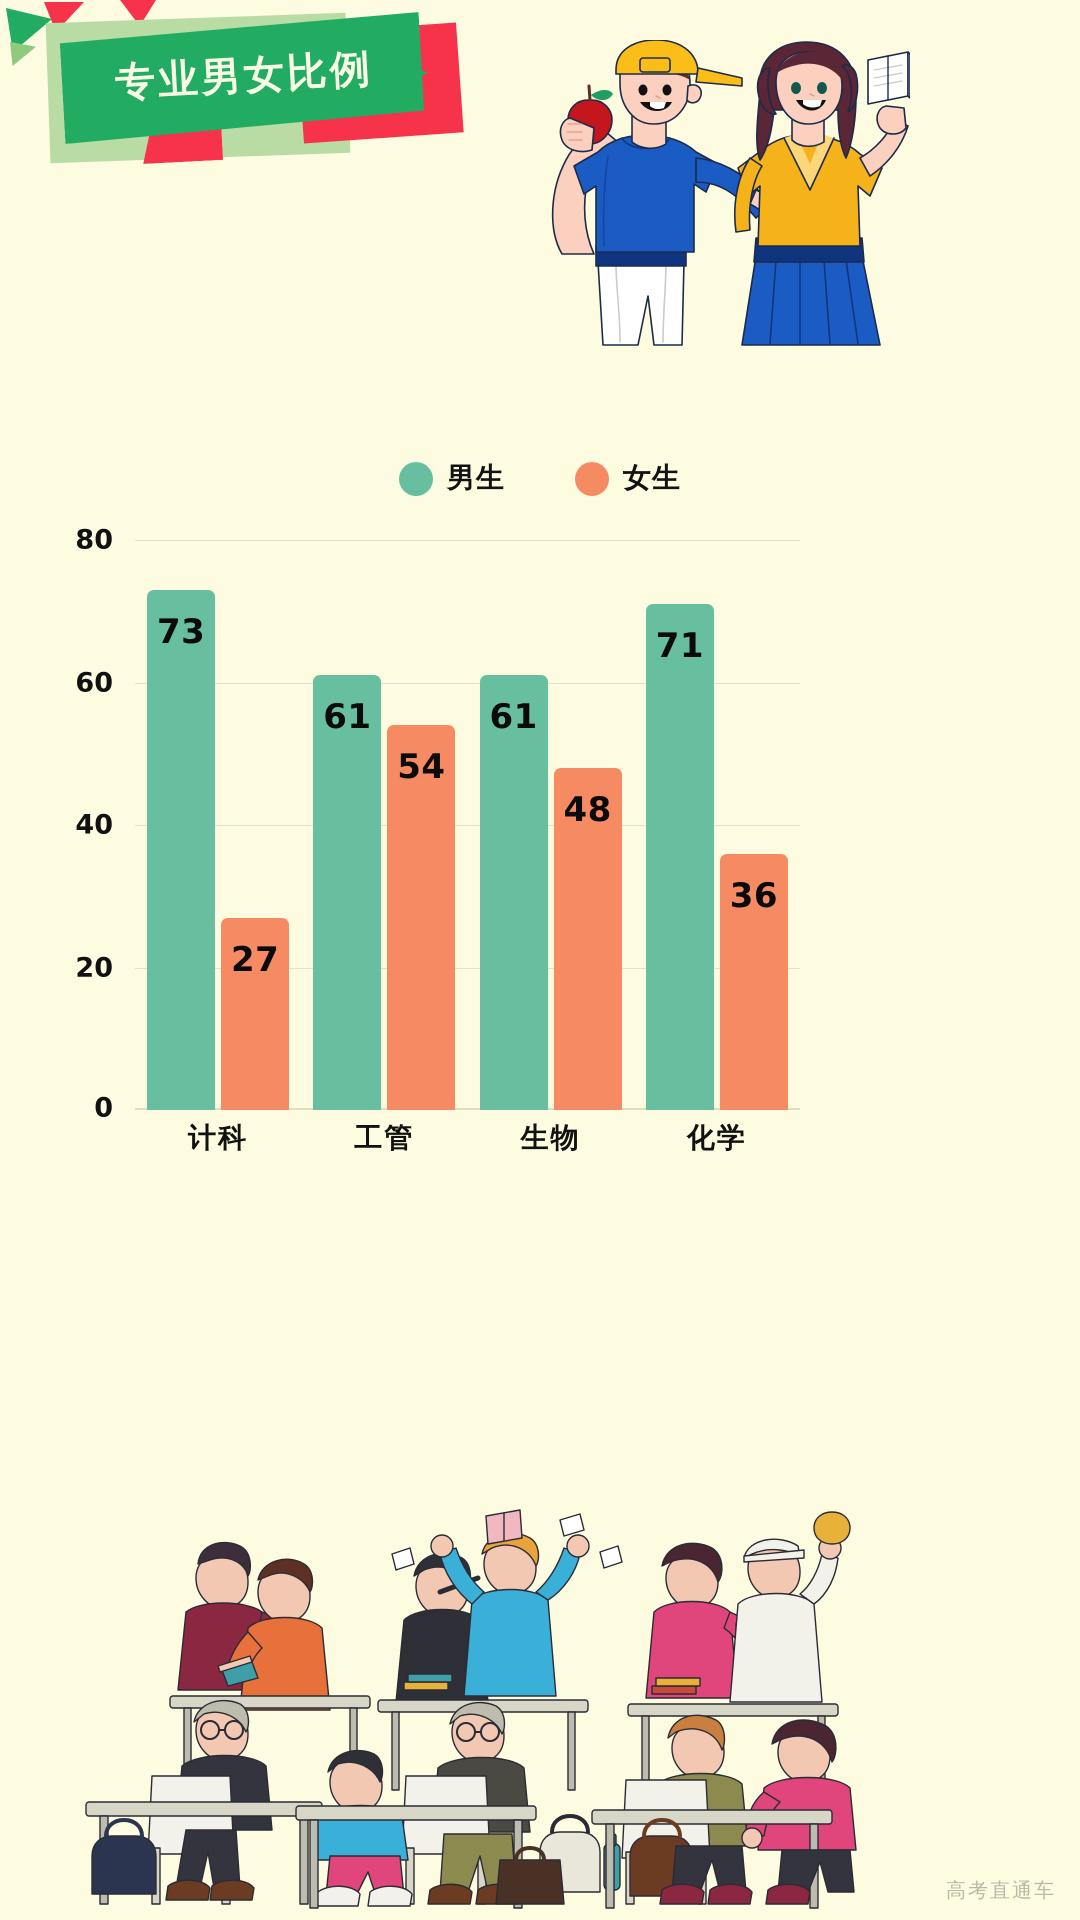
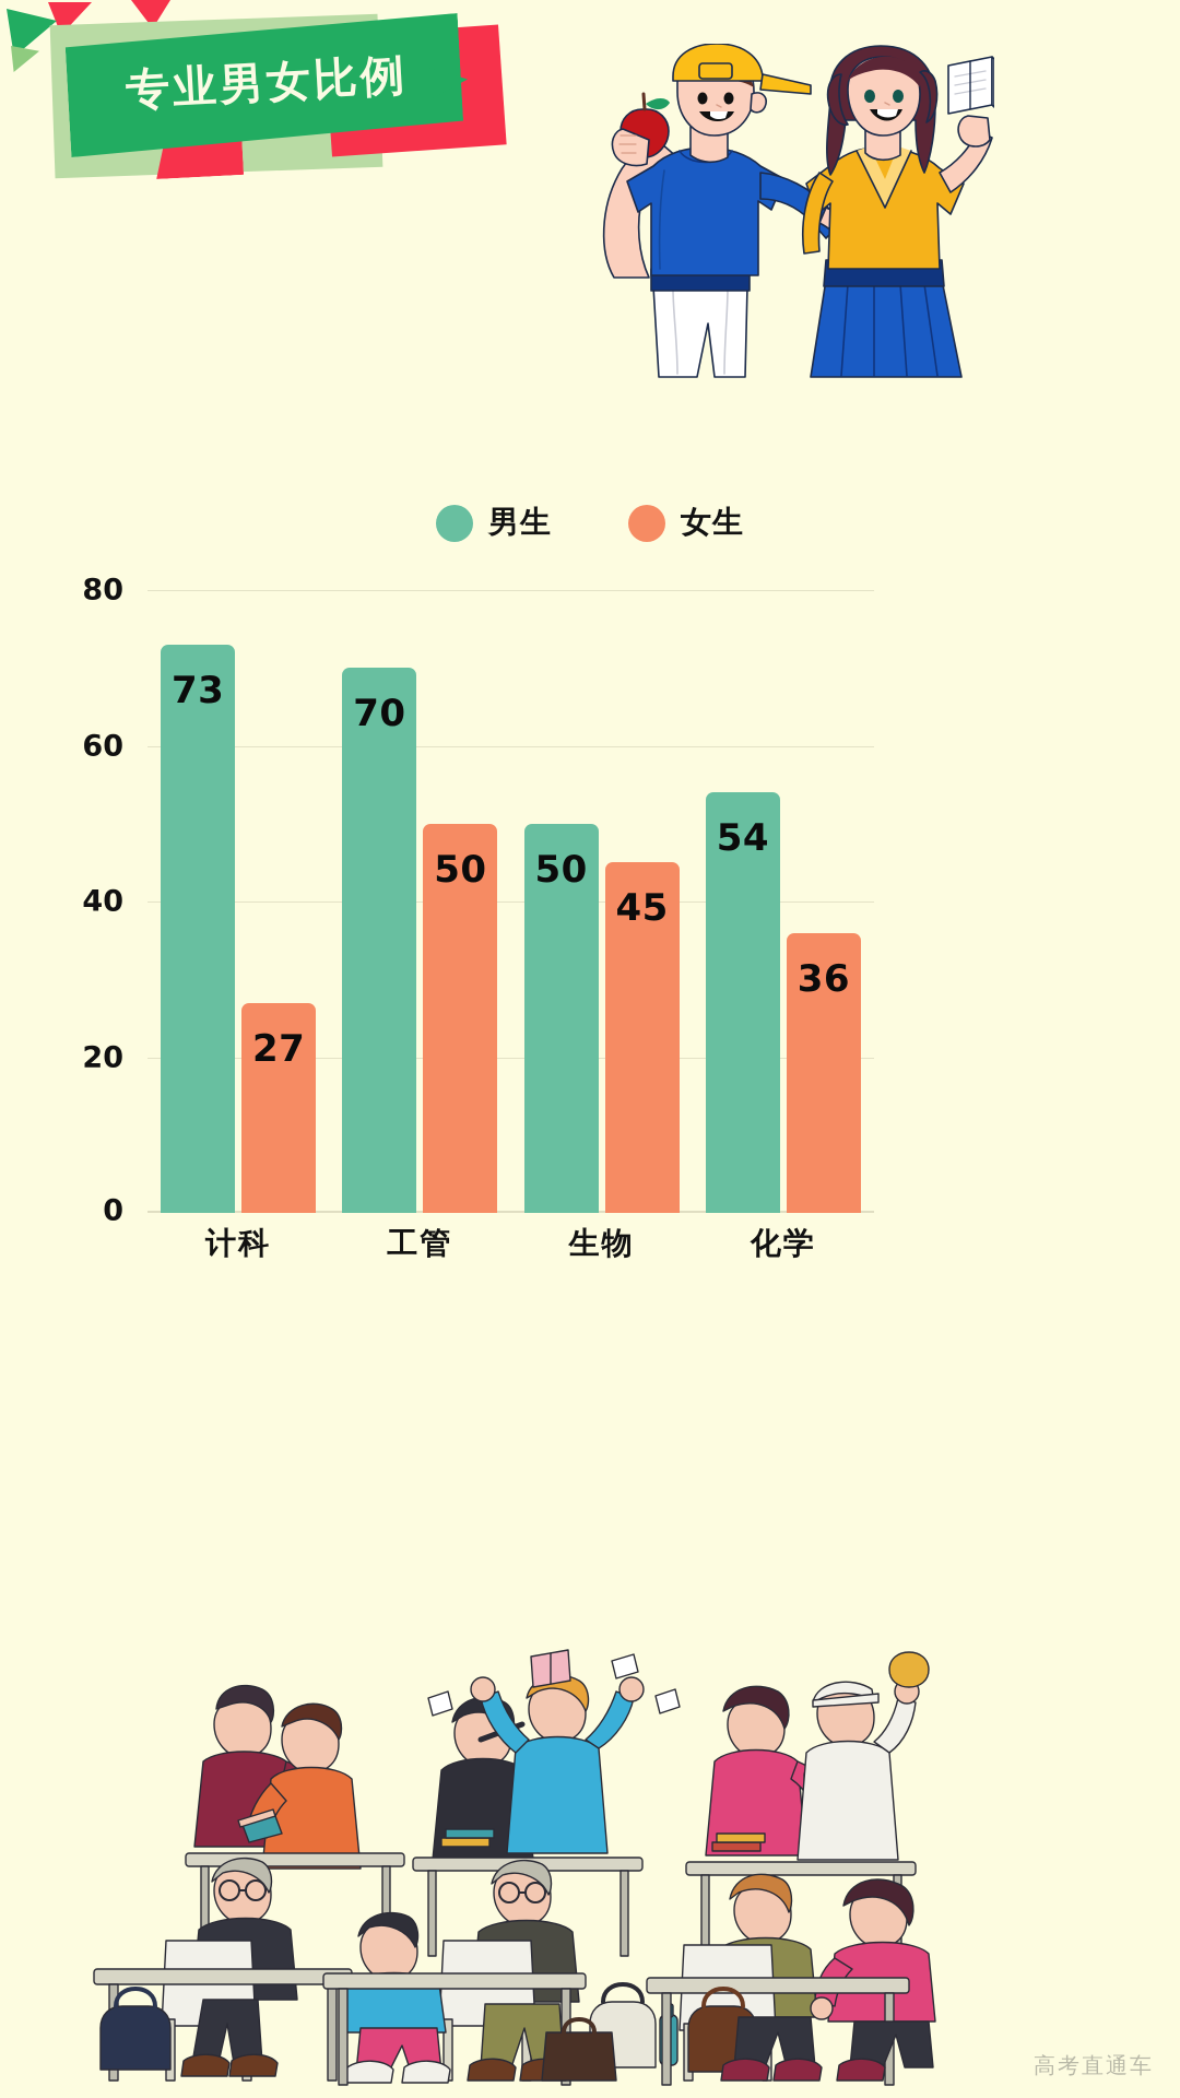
男生/工管: 61 -> 70
女生/工管: 54 -> 50
男生/生物: 61 -> 50
女生/生物: 48 -> 45
男生/化学: 71 -> 54
